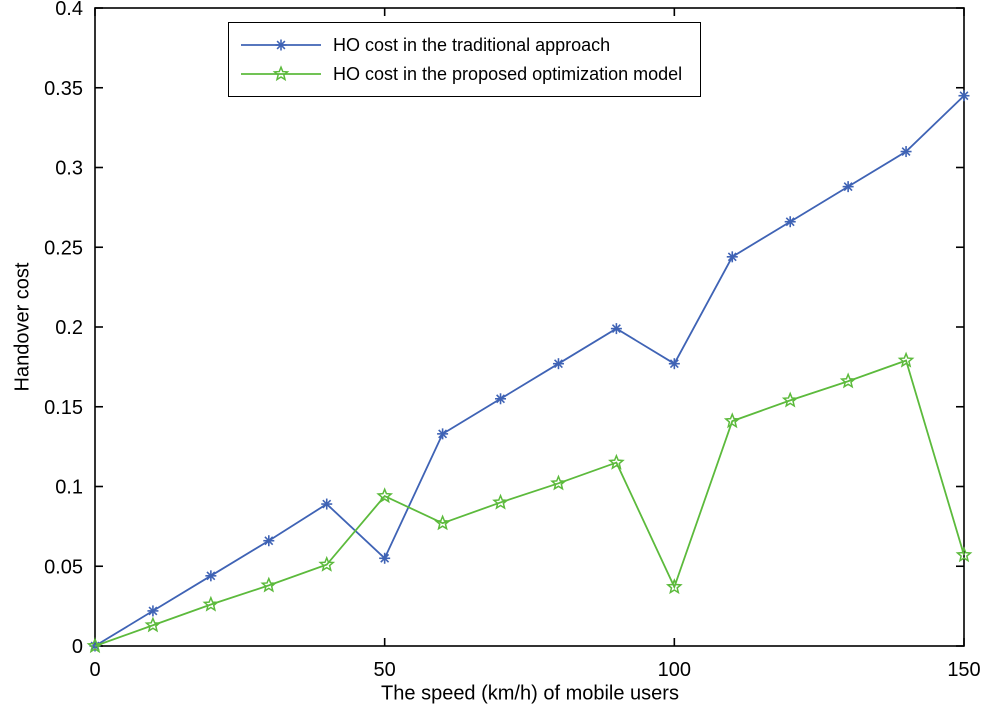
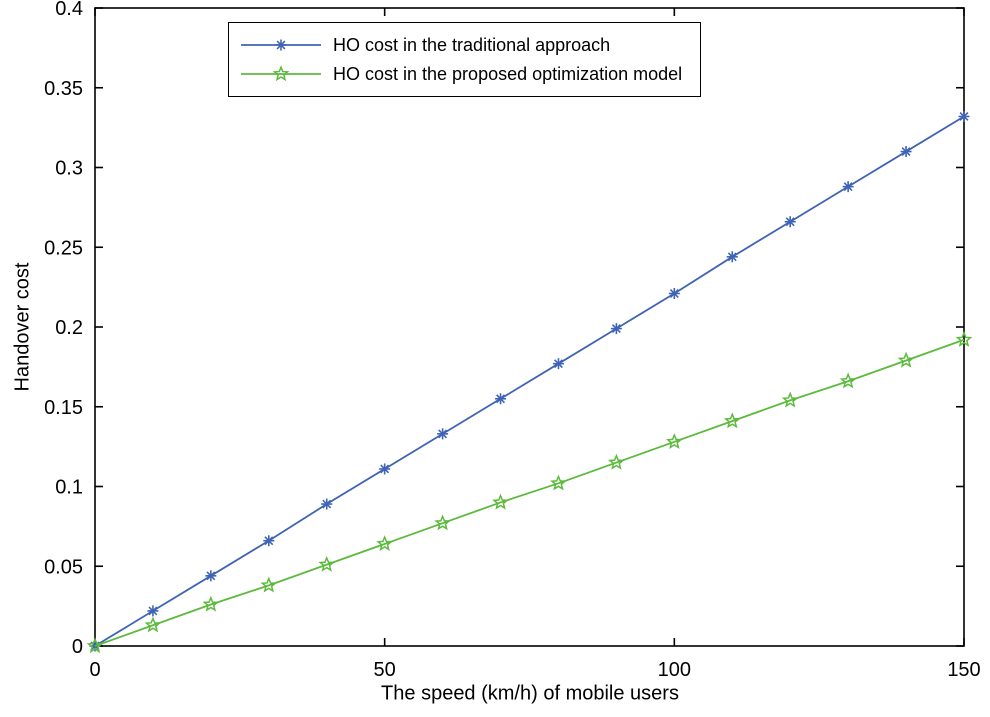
HO cost in the traditional approach/50: 0.055 -> 0.111
HO cost in the proposed optimization model/50: 0.094 -> 0.064
HO cost in the traditional approach/100: 0.177 -> 0.221
HO cost in the proposed optimization model/100: 0.037 -> 0.128
HO cost in the traditional approach/150: 0.345 -> 0.332
HO cost in the proposed optimization model/150: 0.057 -> 0.192
